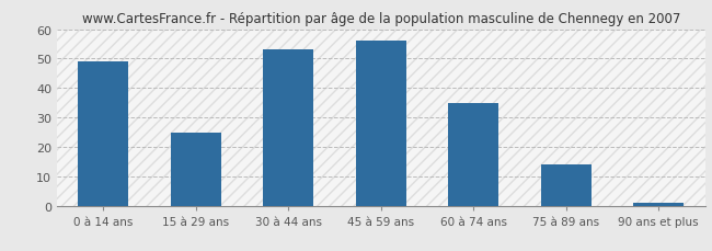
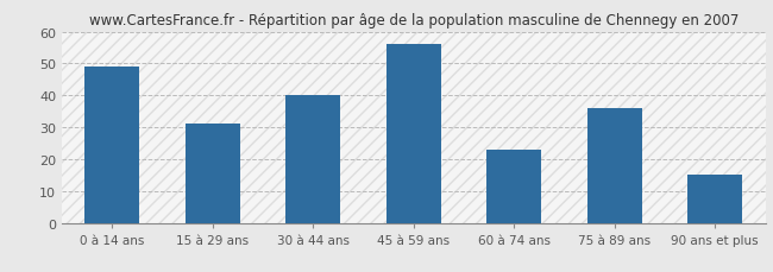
15 à 29 ans: 25 -> 31
30 à 44 ans: 53 -> 40
60 à 74 ans: 35 -> 23
75 à 89 ans: 14 -> 36
90 ans et plus: 1 -> 15
